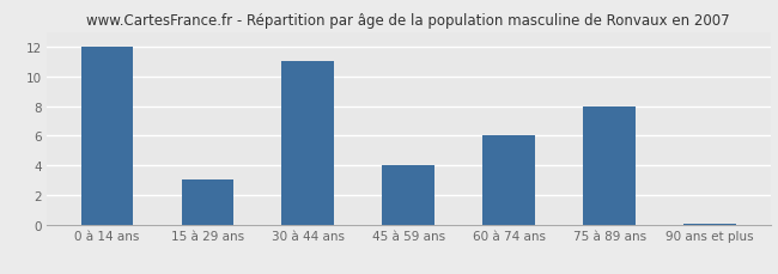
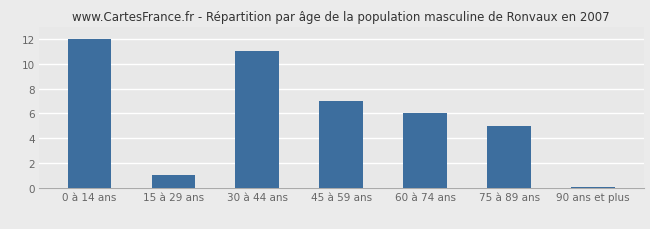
15 à 29 ans: 3.0 -> 1.0
45 à 59 ans: 4.0 -> 7.0
75 à 89 ans: 8.0 -> 5.0
